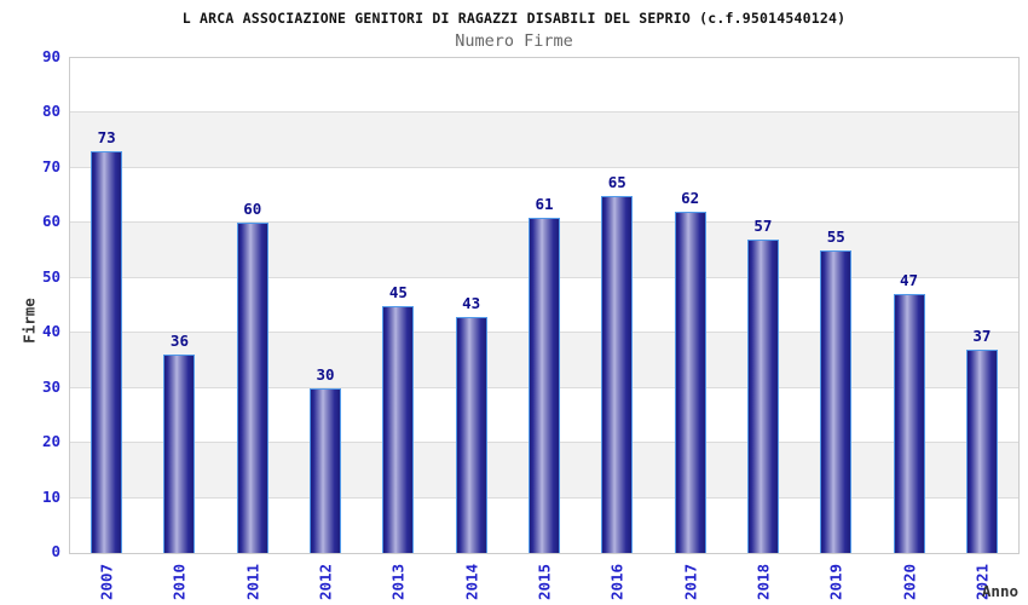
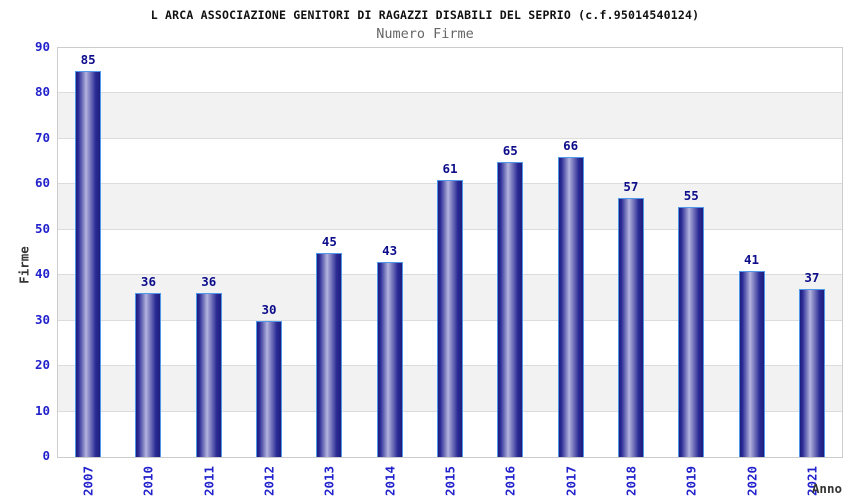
2007: 73 -> 85
2011: 60 -> 36
2017: 62 -> 66
2020: 47 -> 41
